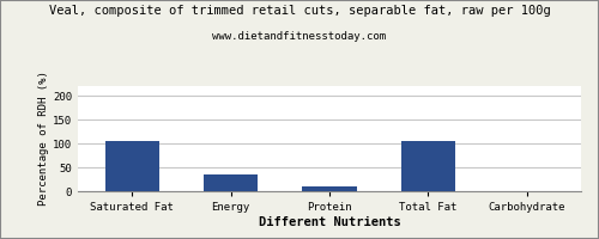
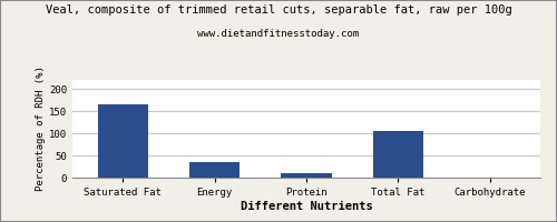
Saturated Fat: 105 -> 165
